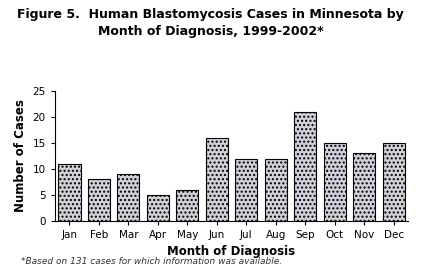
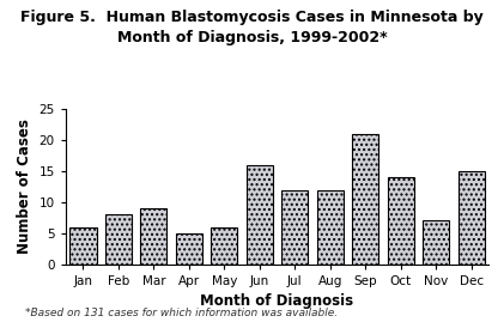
Jan: 11 -> 6
Oct: 15 -> 14
Nov: 13 -> 7
